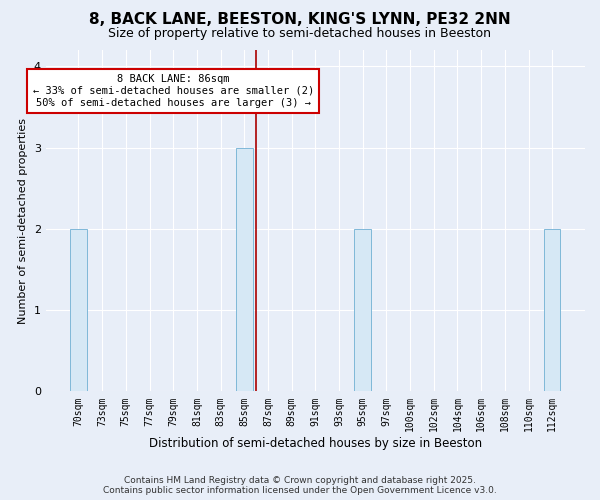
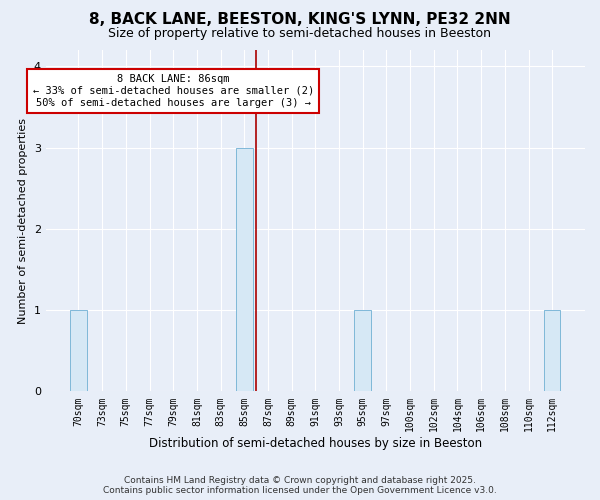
70sqm: 2 -> 1
95sqm: 2 -> 1
112sqm: 2 -> 1
